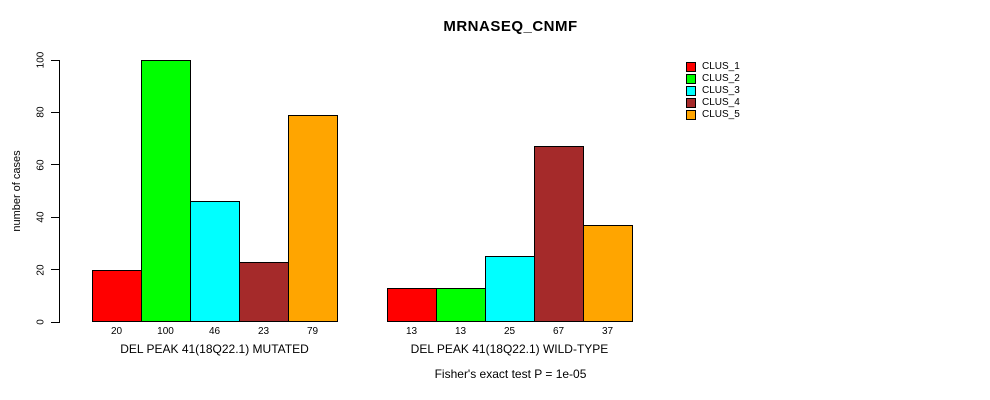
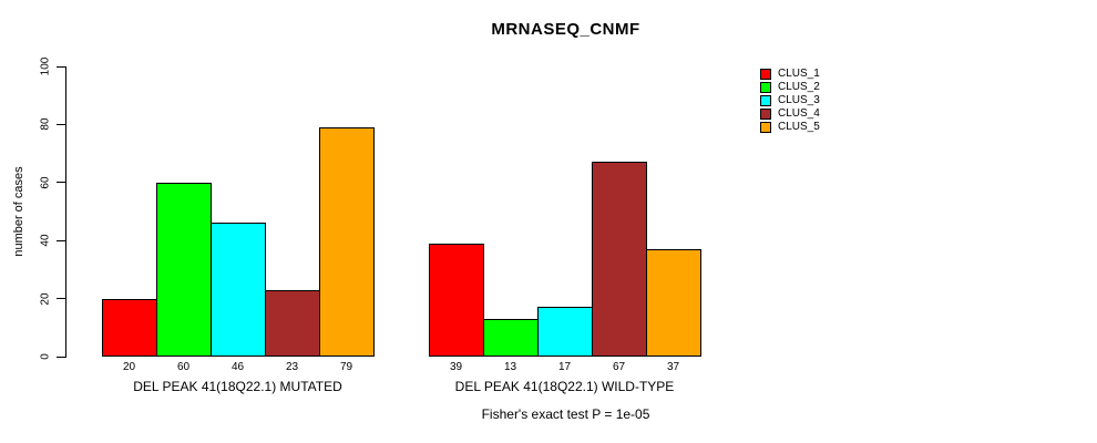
CLUS_2/DEL PEAK 41(18Q22.1) MUTATED: 100 -> 60
CLUS_1/DEL PEAK 41(18Q22.1) WILD-TYPE: 13 -> 39
CLUS_3/DEL PEAK 41(18Q22.1) WILD-TYPE: 25 -> 17
